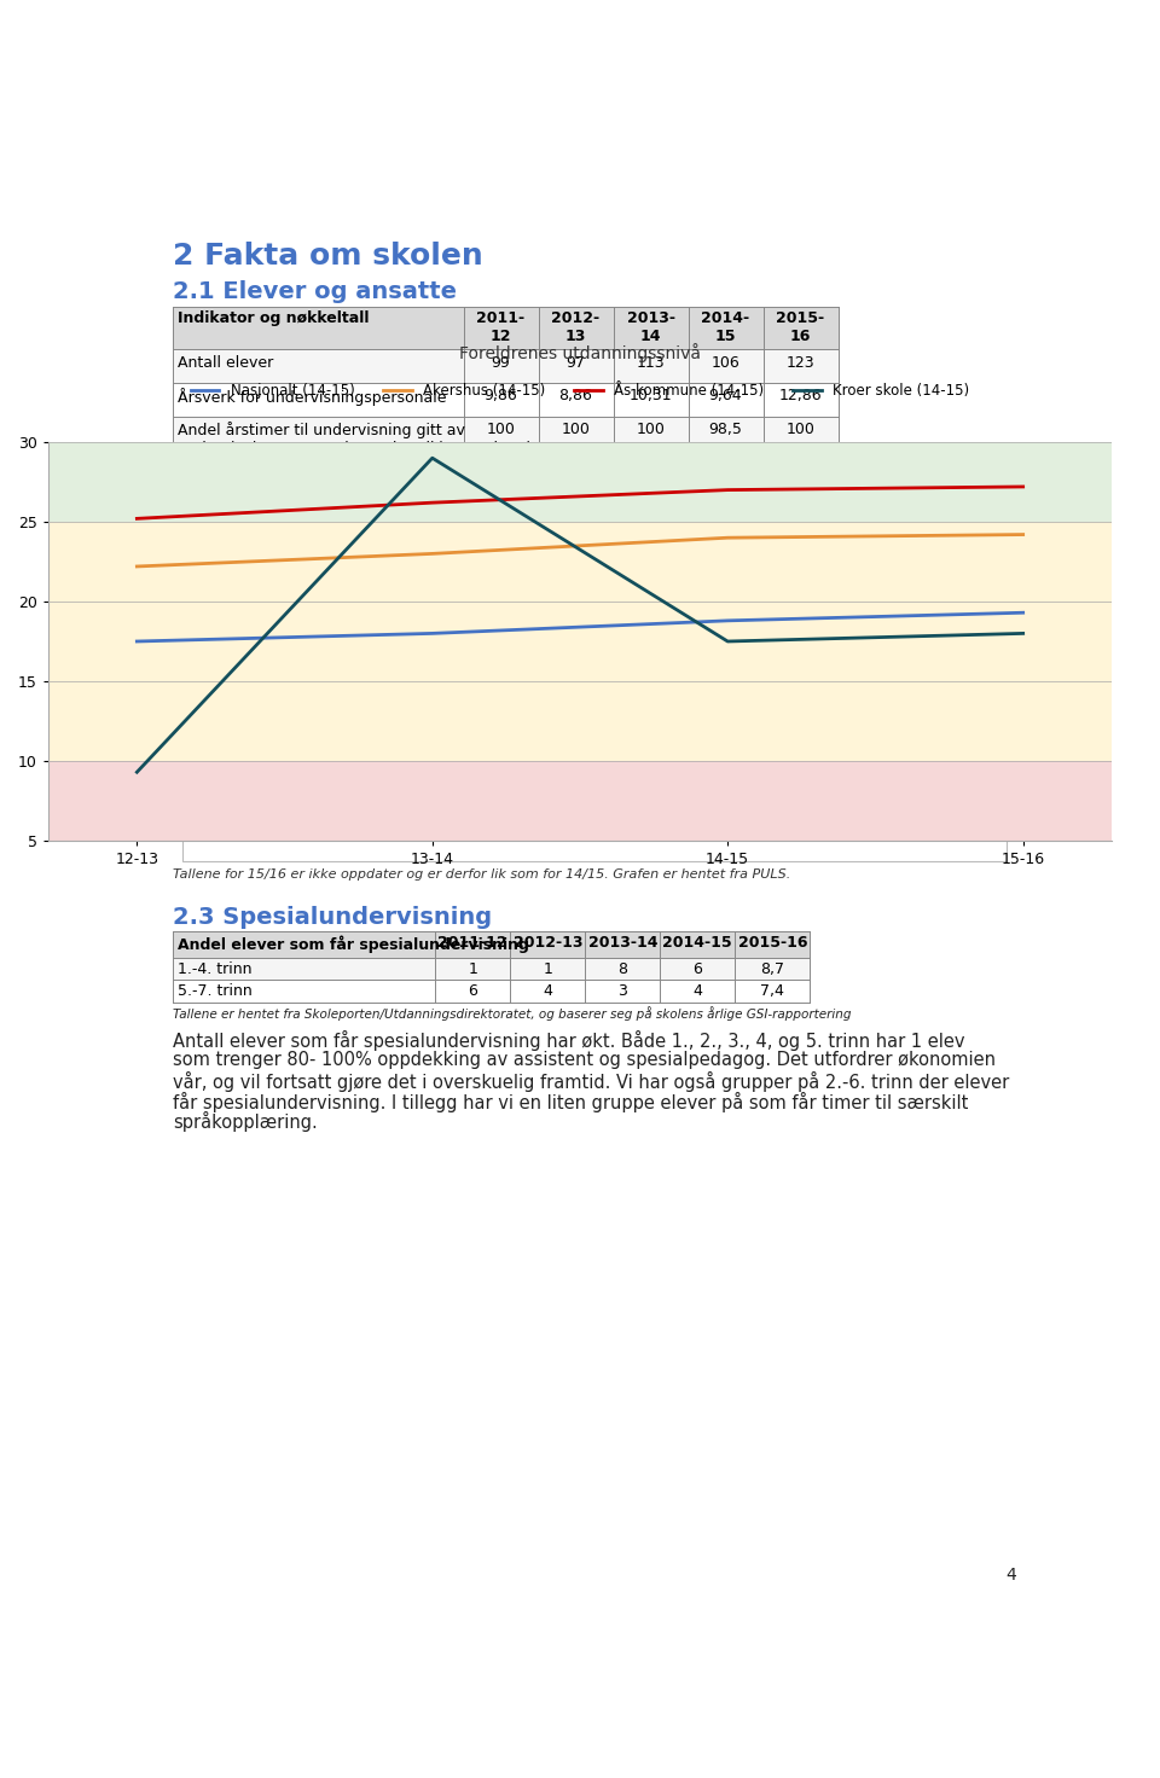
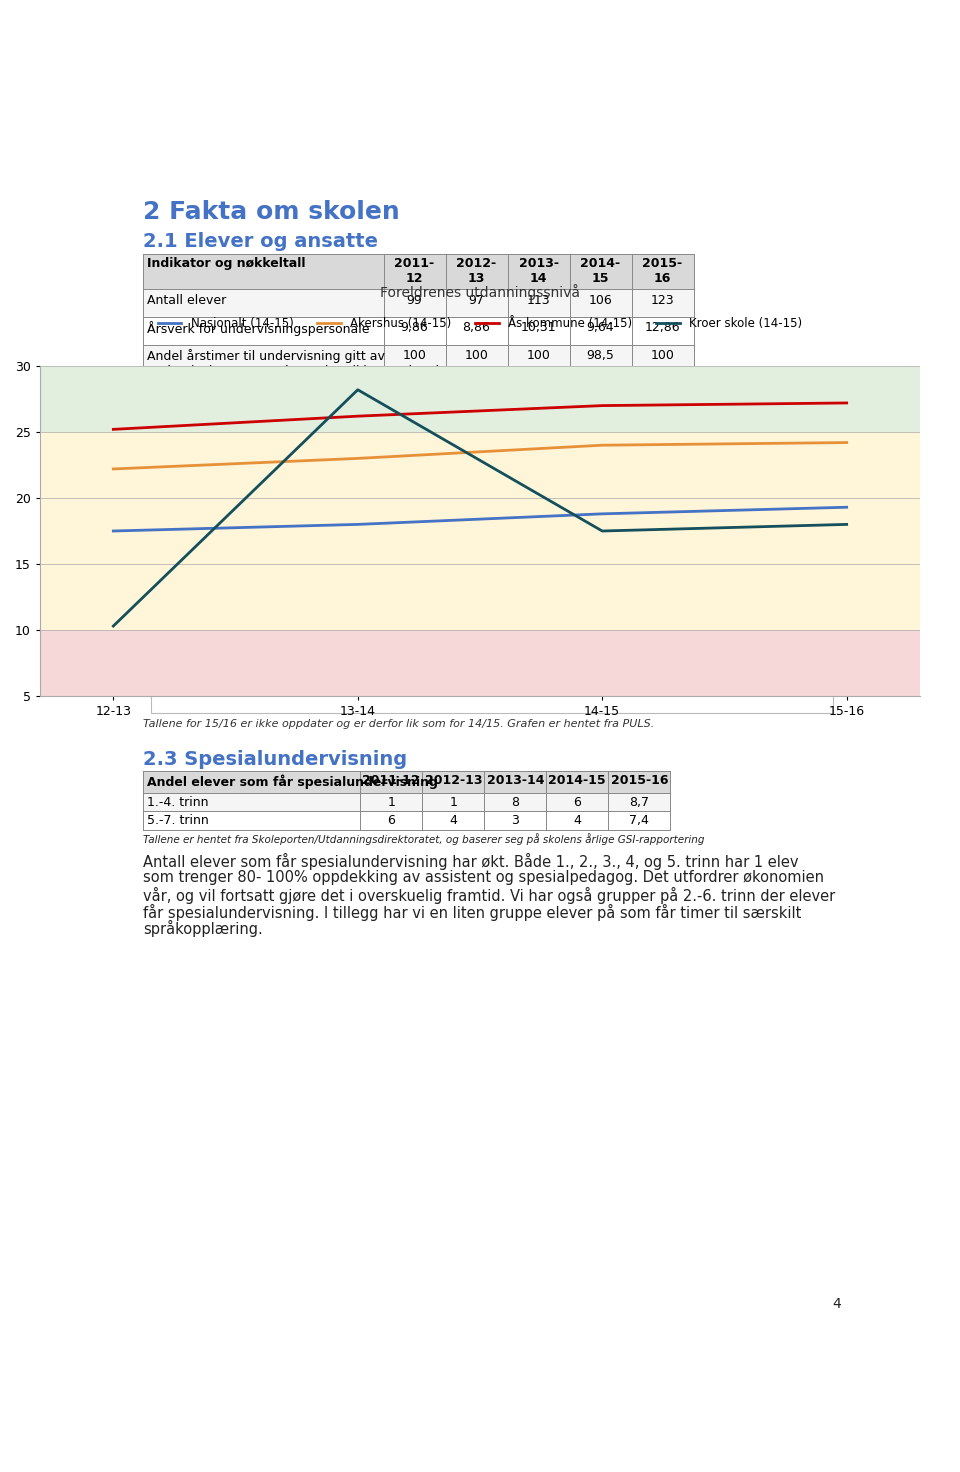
Kroer skole (14-15)/12-13: 9.3 -> 10.3
Kroer skole (14-15)/13-14: 29.0 -> 28.2
